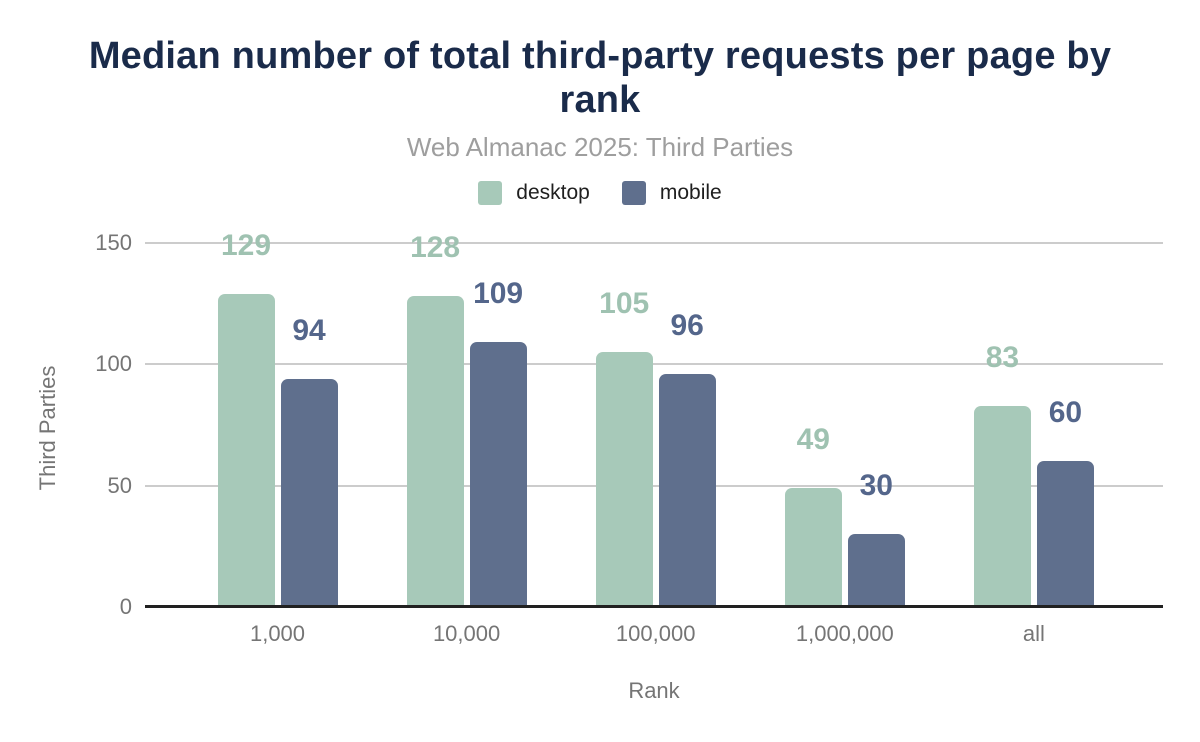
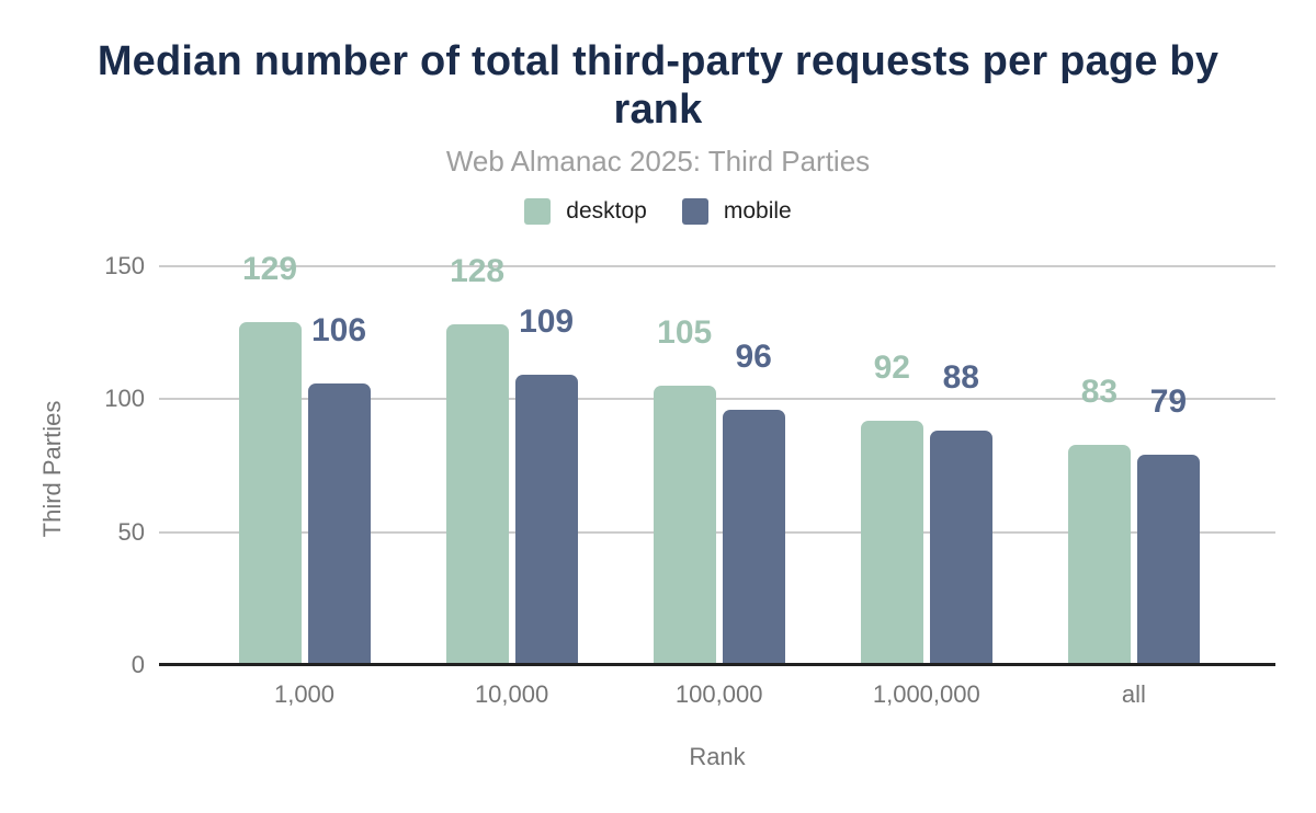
mobile/1,000: 94 -> 106
desktop/1,000,000: 49 -> 92
mobile/1,000,000: 30 -> 88
mobile/all: 60 -> 79
